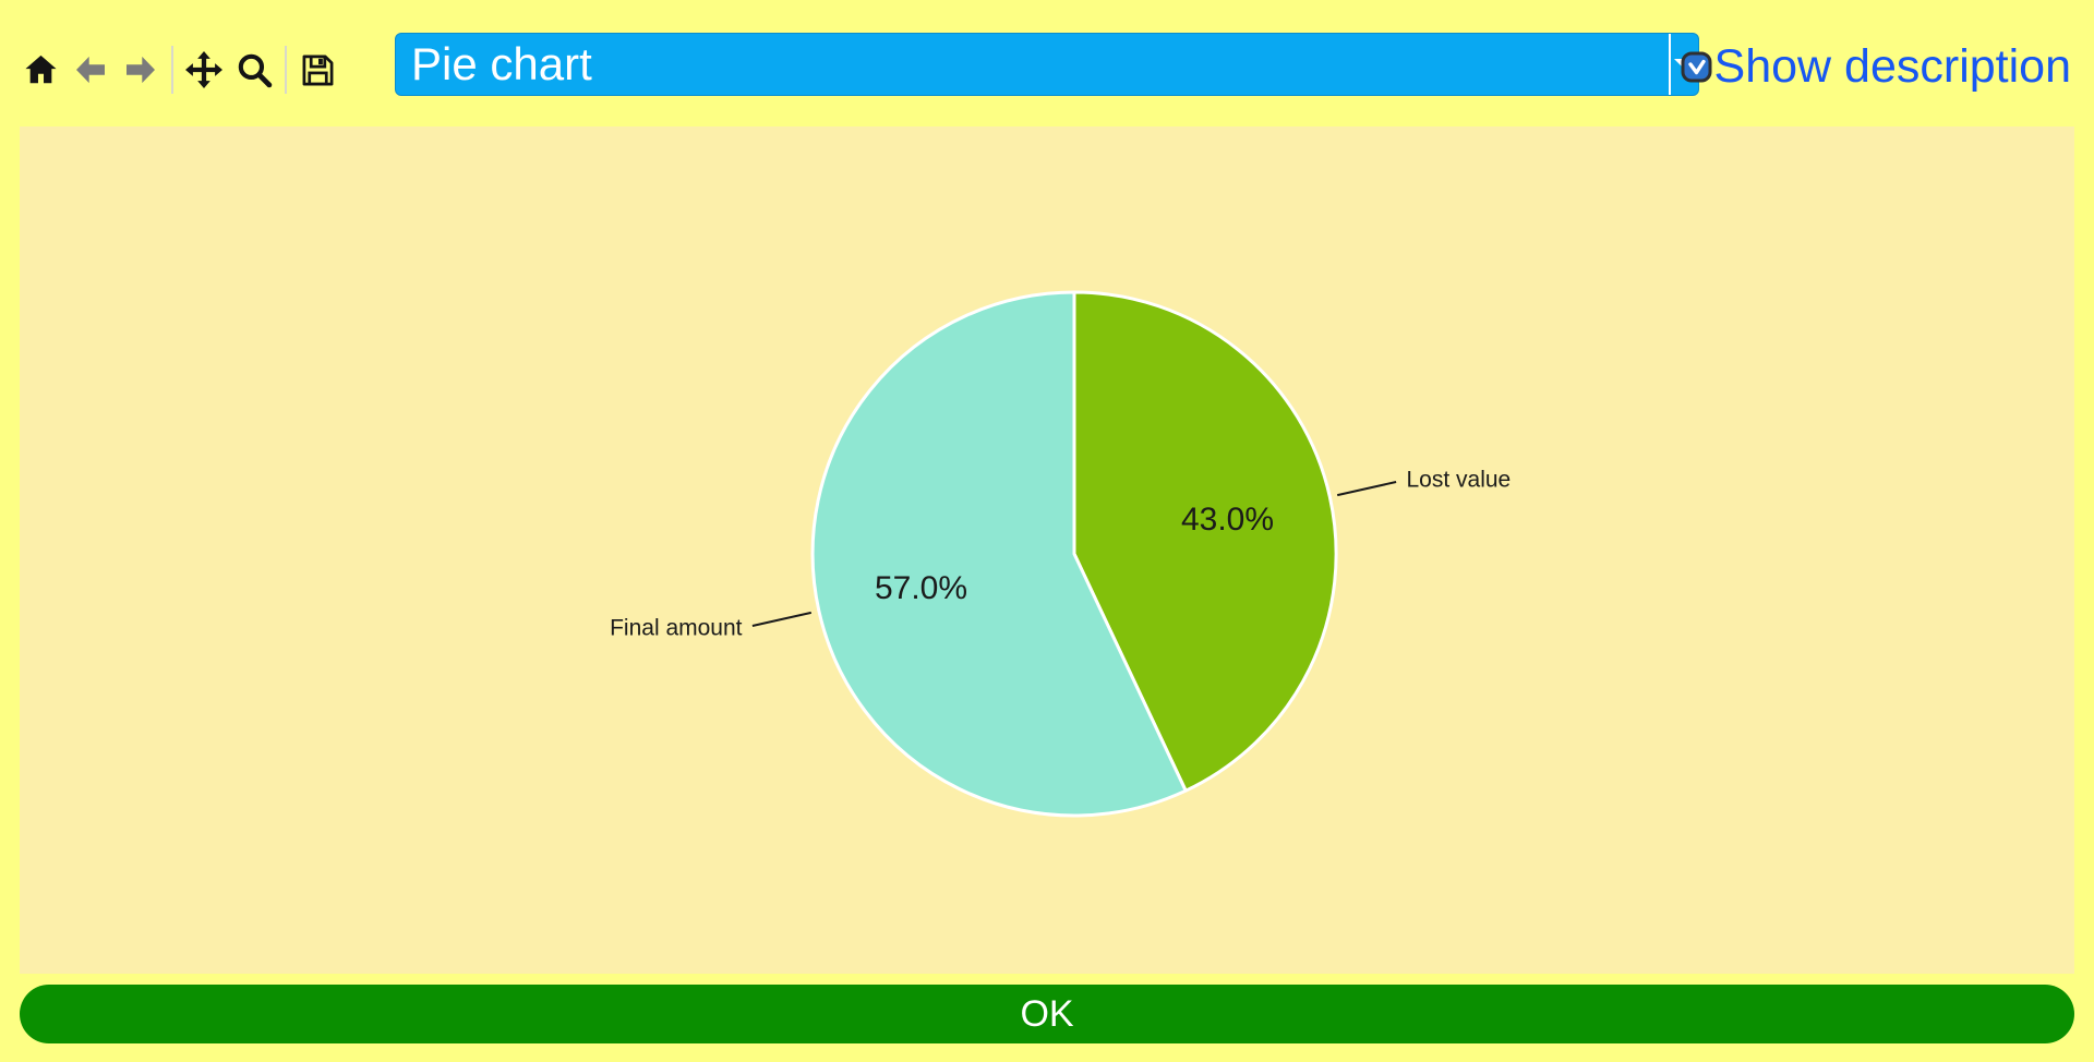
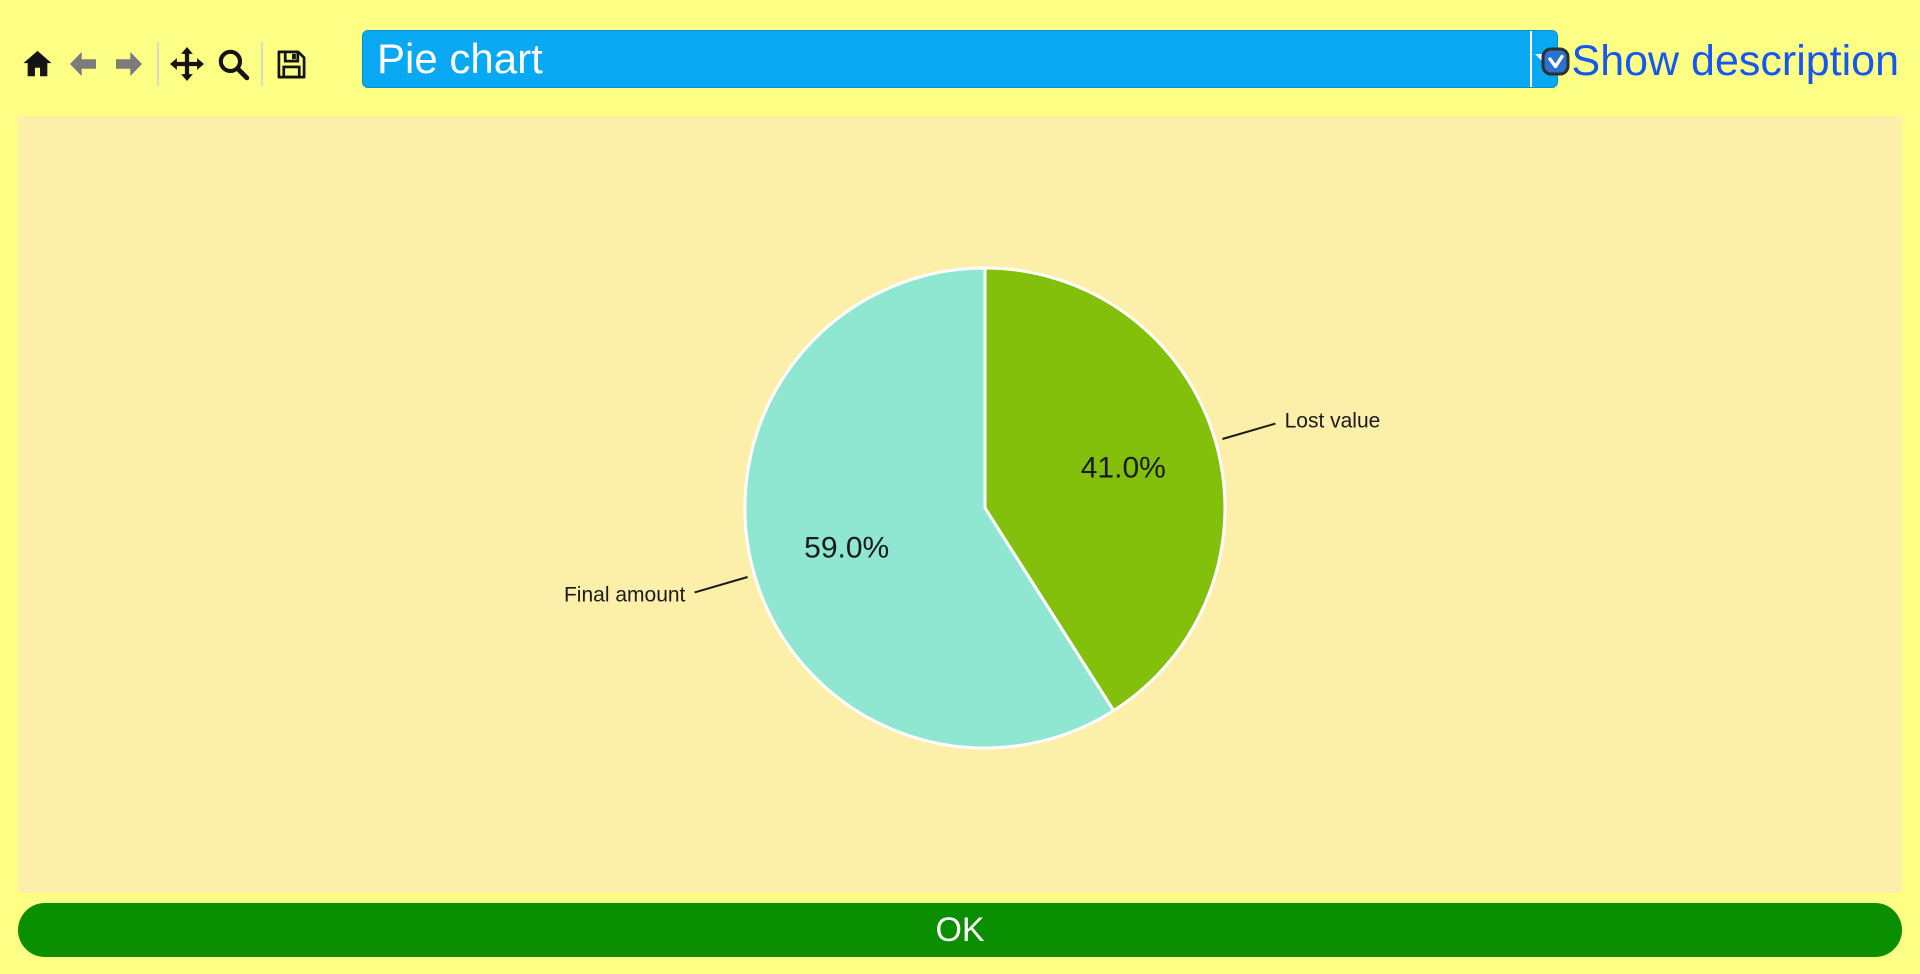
Lost value: 43.0% -> 41.0%
Final amount: 57.0% -> 59.0%
